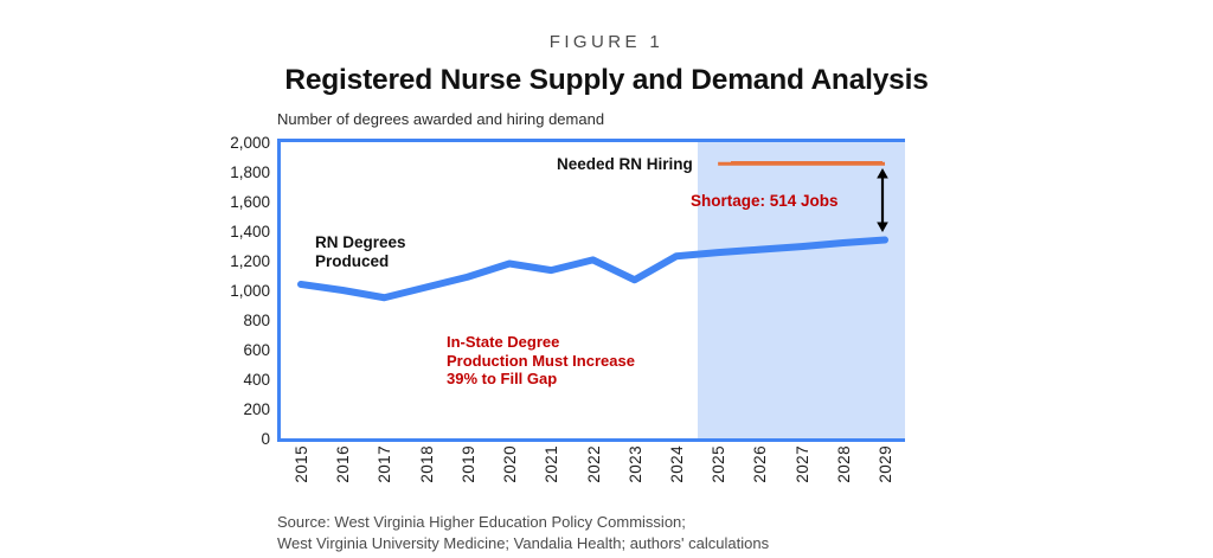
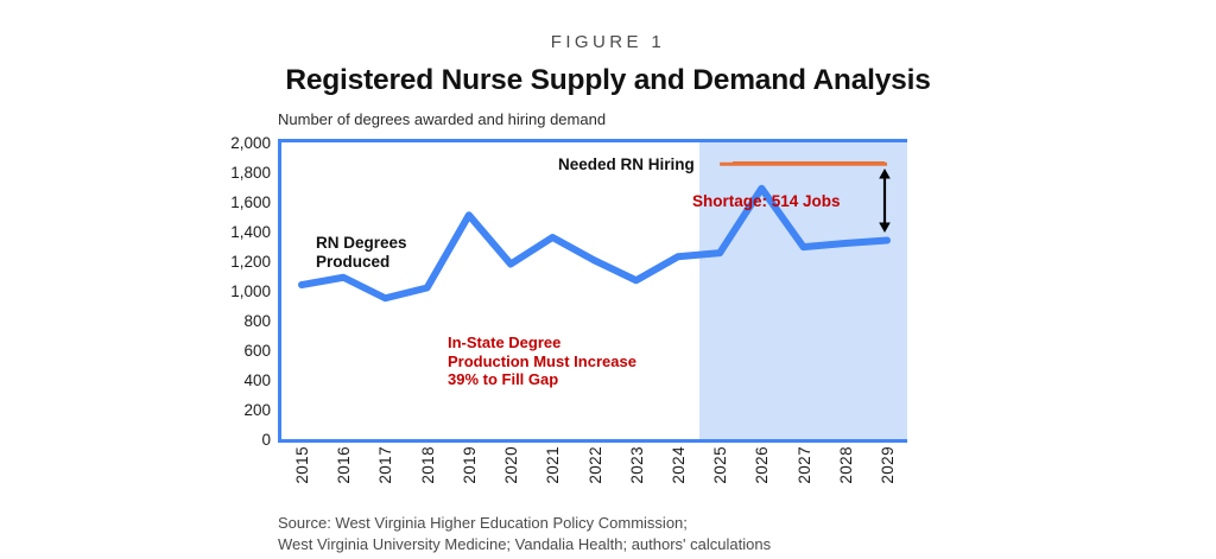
RN Degrees Produced/2016: 1000 -> 1090
RN Degrees Produced/2019: 1090 -> 1510
RN Degrees Produced/2021: 1140 -> 1360
RN Degrees Produced/2026: 1280 -> 1690
